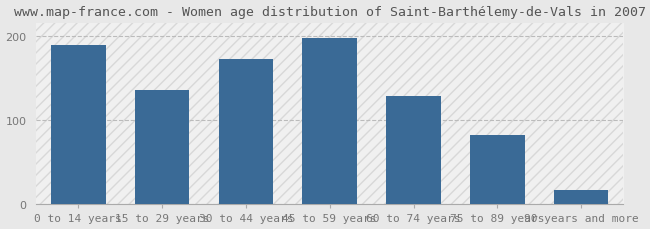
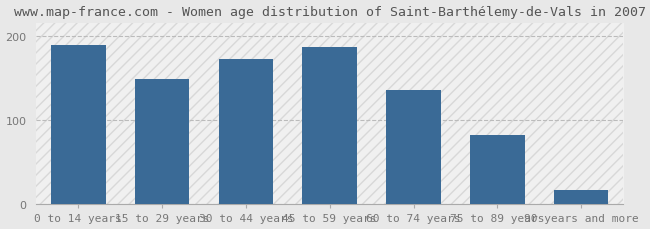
15 to 29 years: 136 -> 148
45 to 59 years: 197 -> 186
60 to 74 years: 129 -> 136
